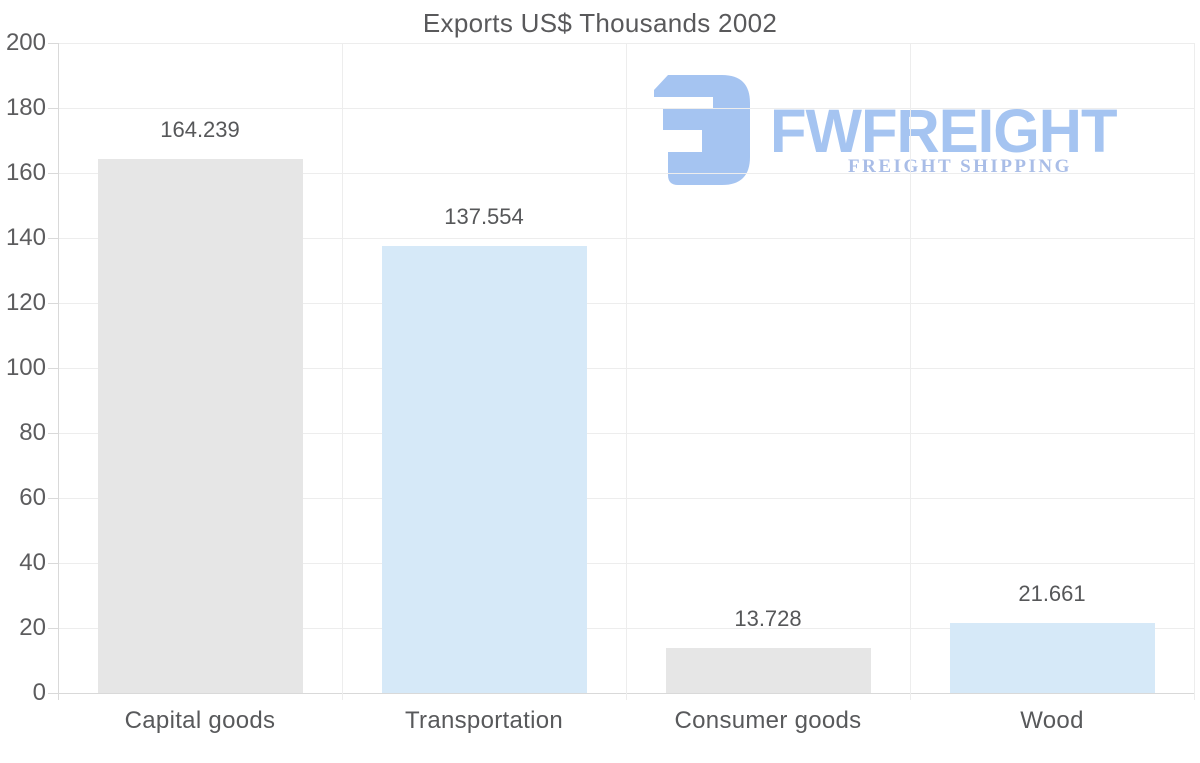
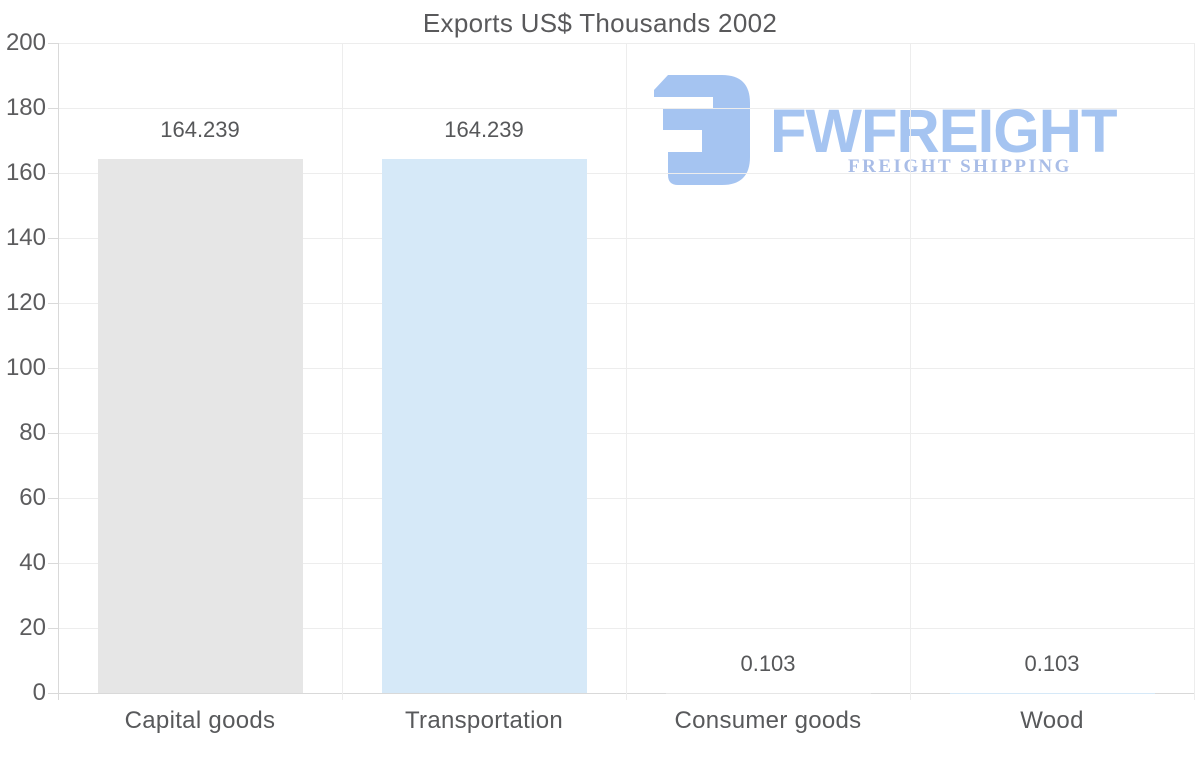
Transportation: 137.554 -> 164.239
Consumer goods: 13.728 -> 0.103
Wood: 21.661 -> 0.103
